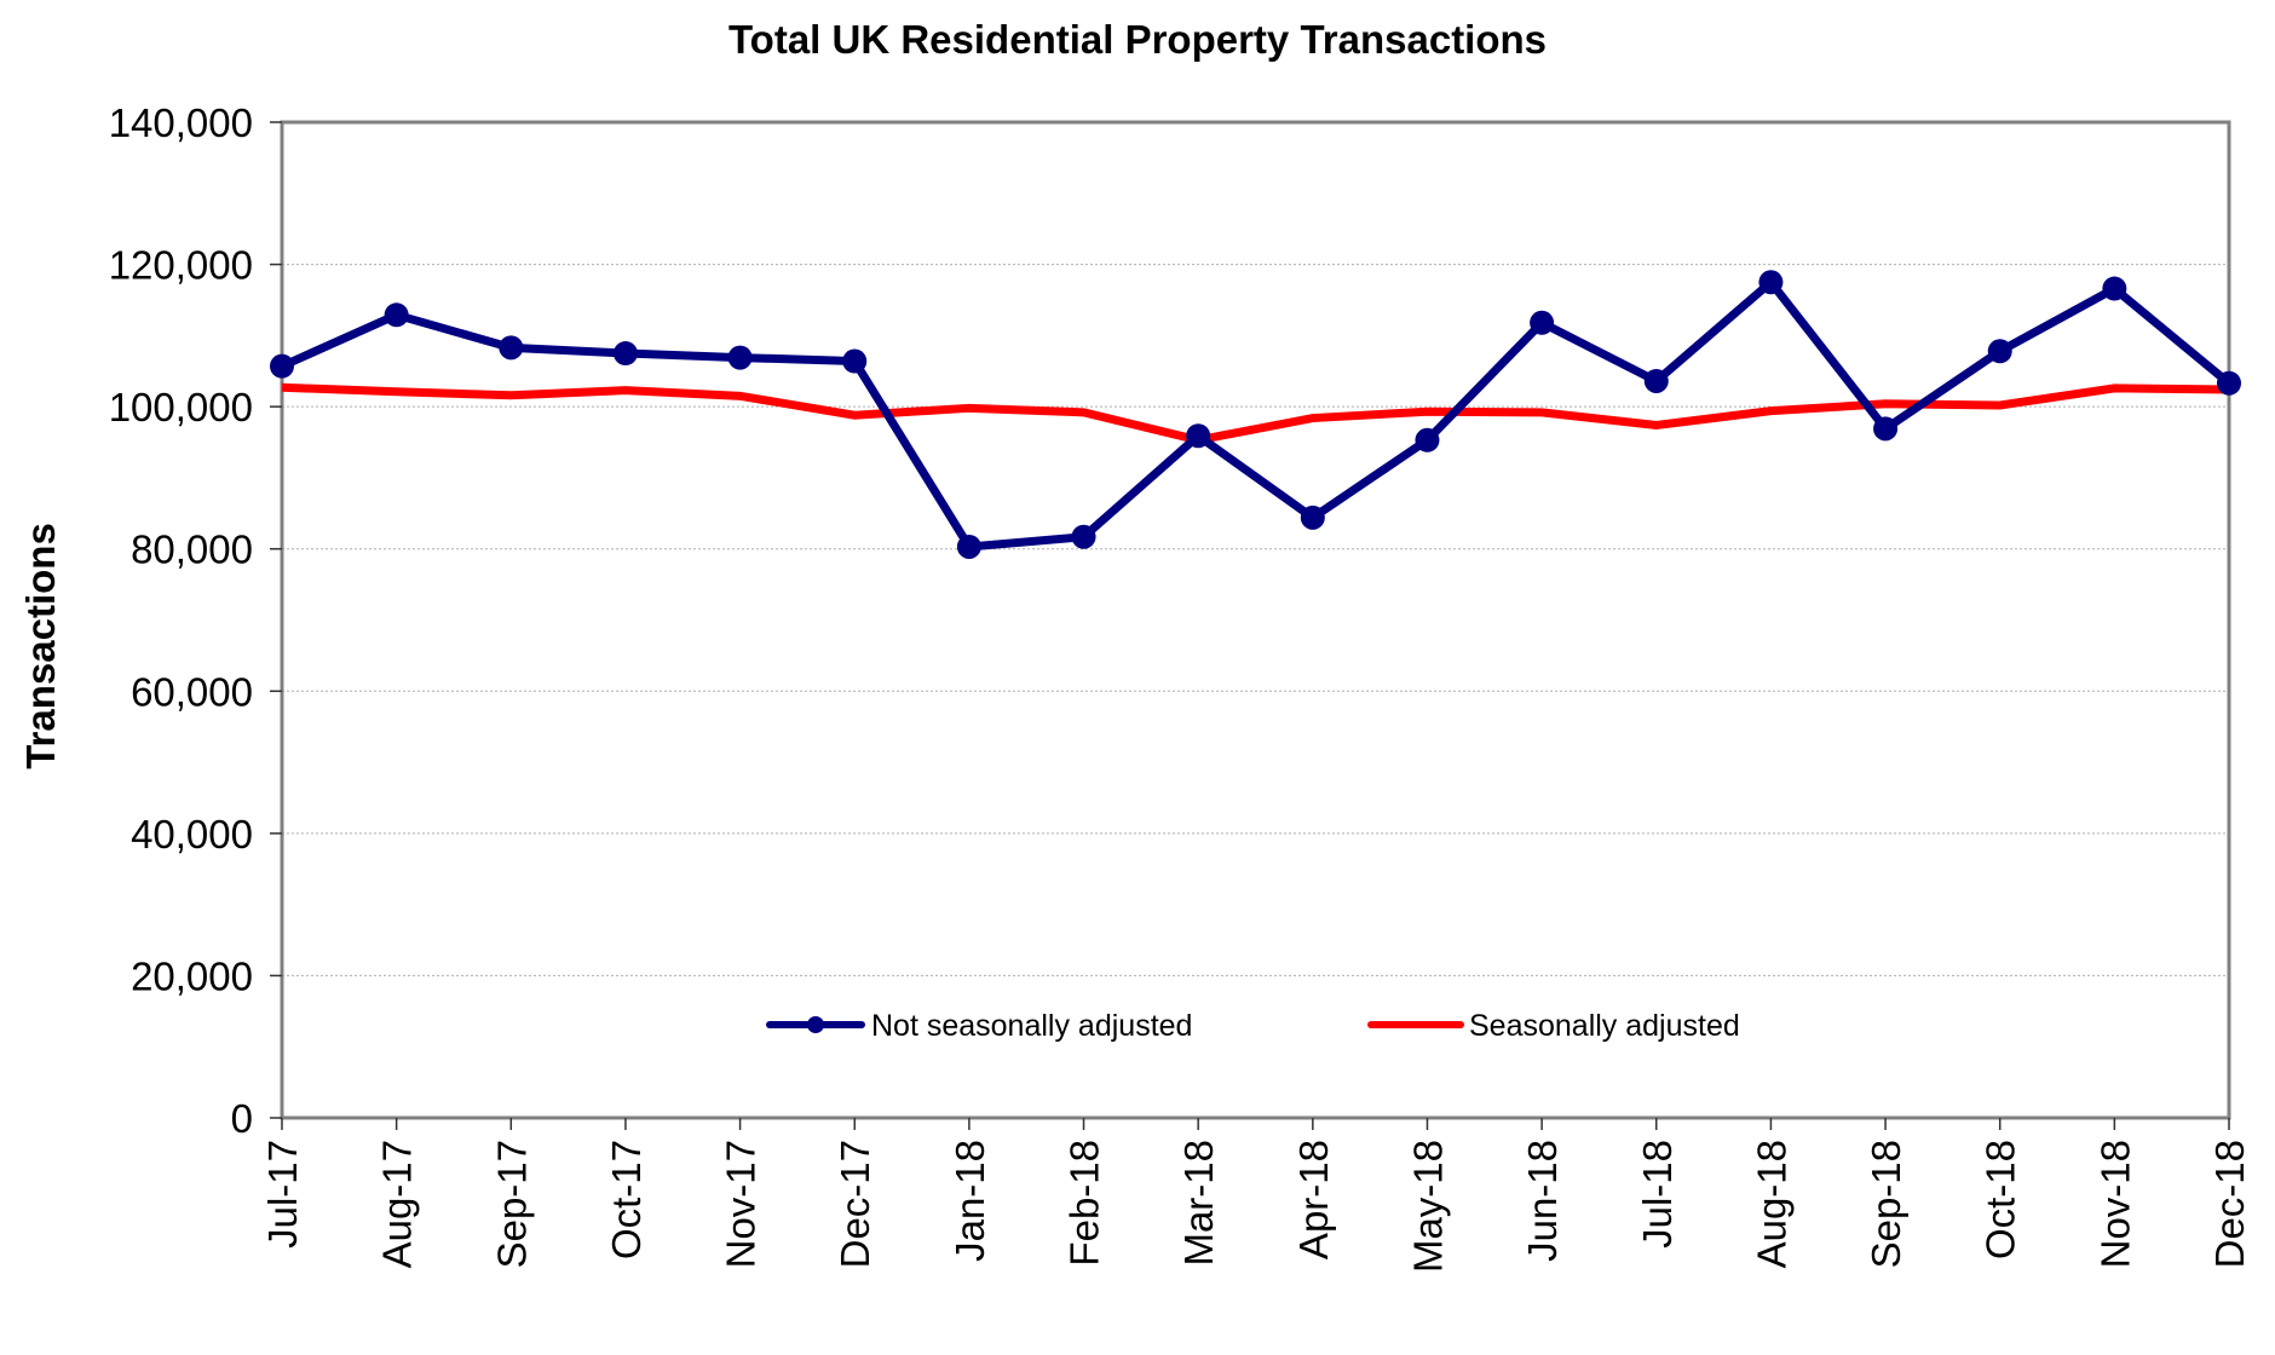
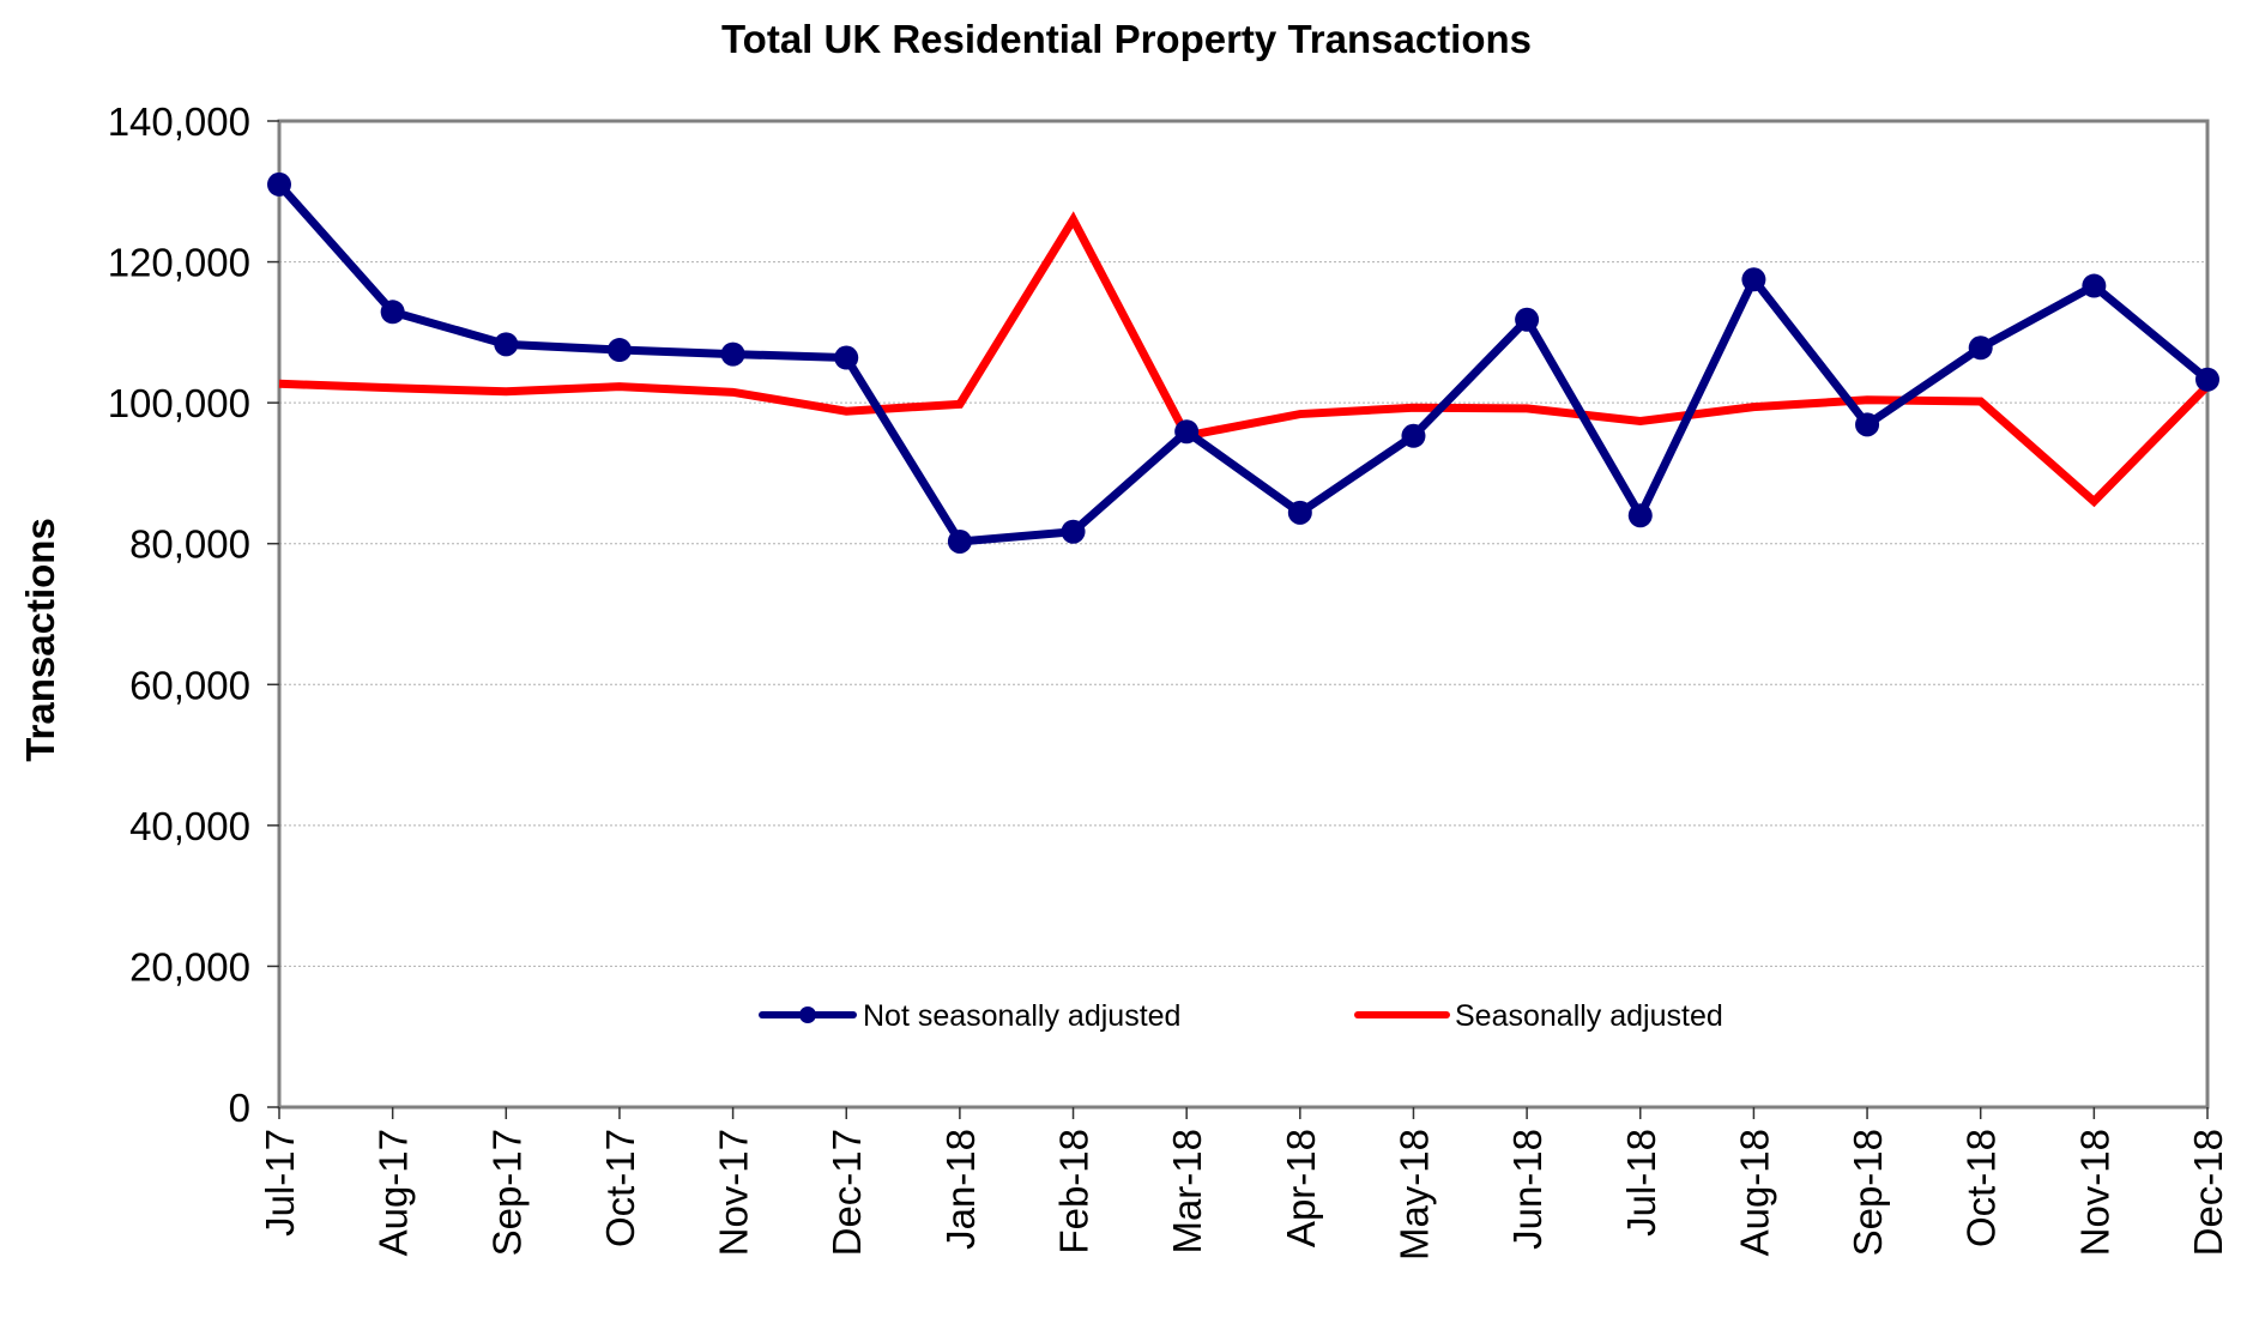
Not seasonally adjusted/Jul-17: 106000 -> 131000
Seasonally adjusted/Feb-18: 99000 -> 126000
Not seasonally adjusted/Jul-18: 104000 -> 84000
Seasonally adjusted/Nov-18: 103000 -> 86000
